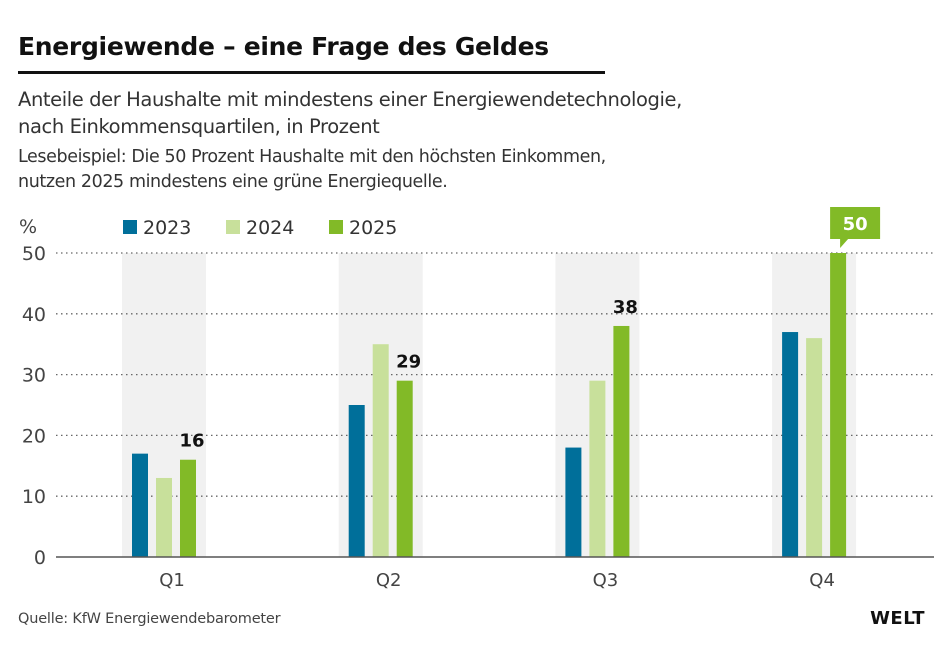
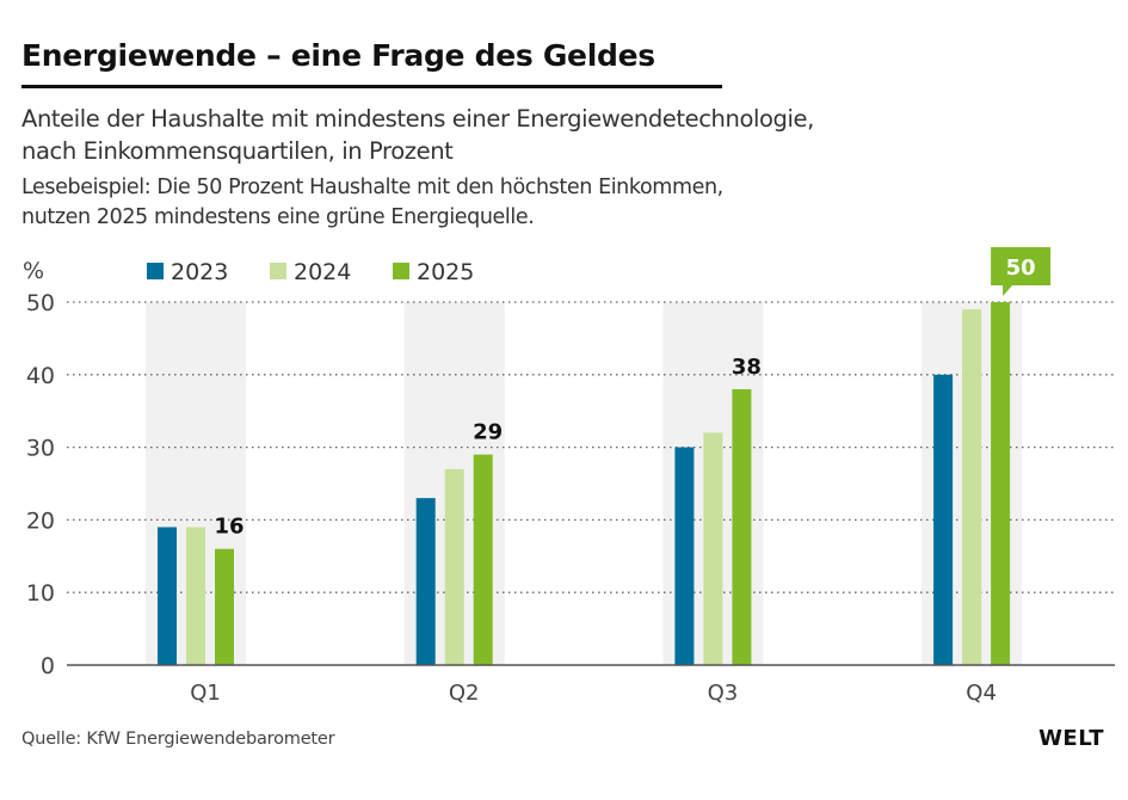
2023/Q1: 17 -> 19
2024/Q1: 13 -> 19
2023/Q2: 25 -> 23
2024/Q2: 35 -> 27
2023/Q3: 18 -> 30
2024/Q3: 29 -> 32
2023/Q4: 37 -> 40
2024/Q4: 36 -> 49
